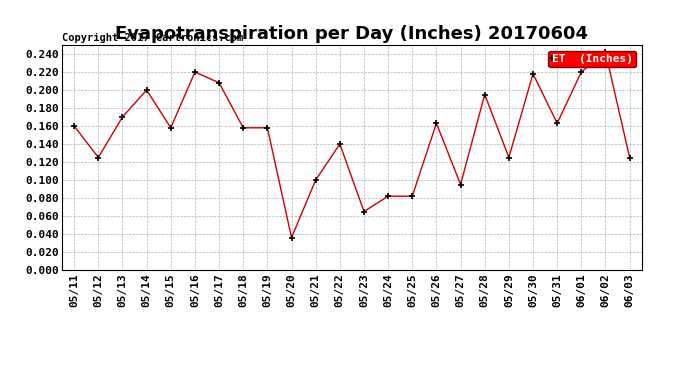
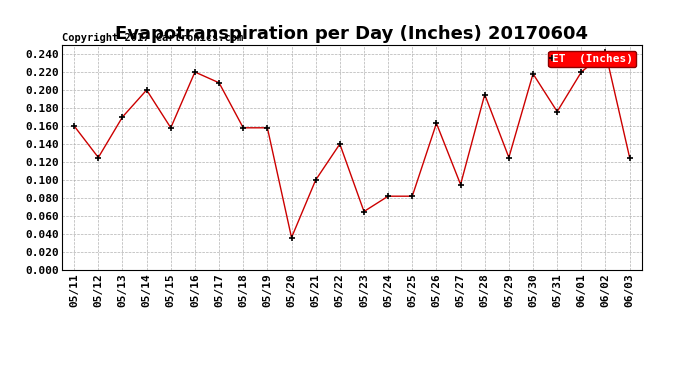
05/31: 0.163 -> 0.176
